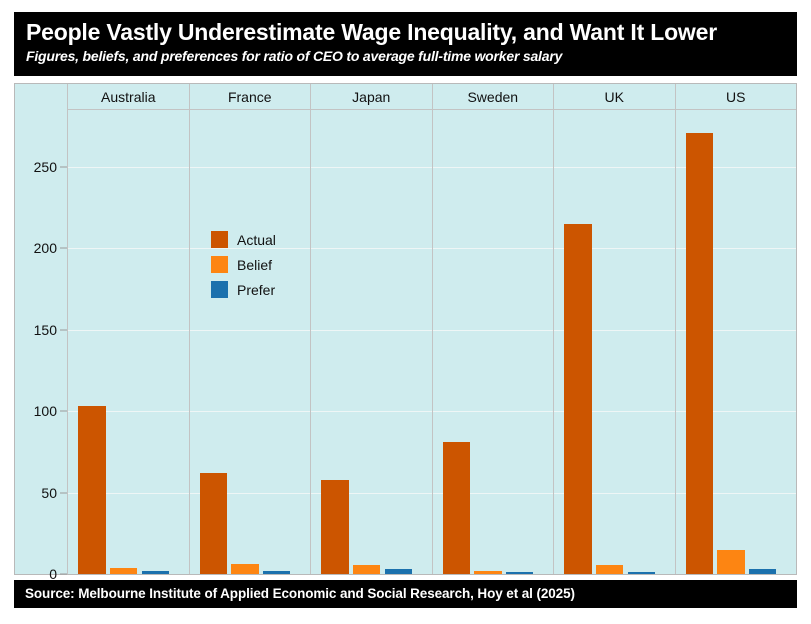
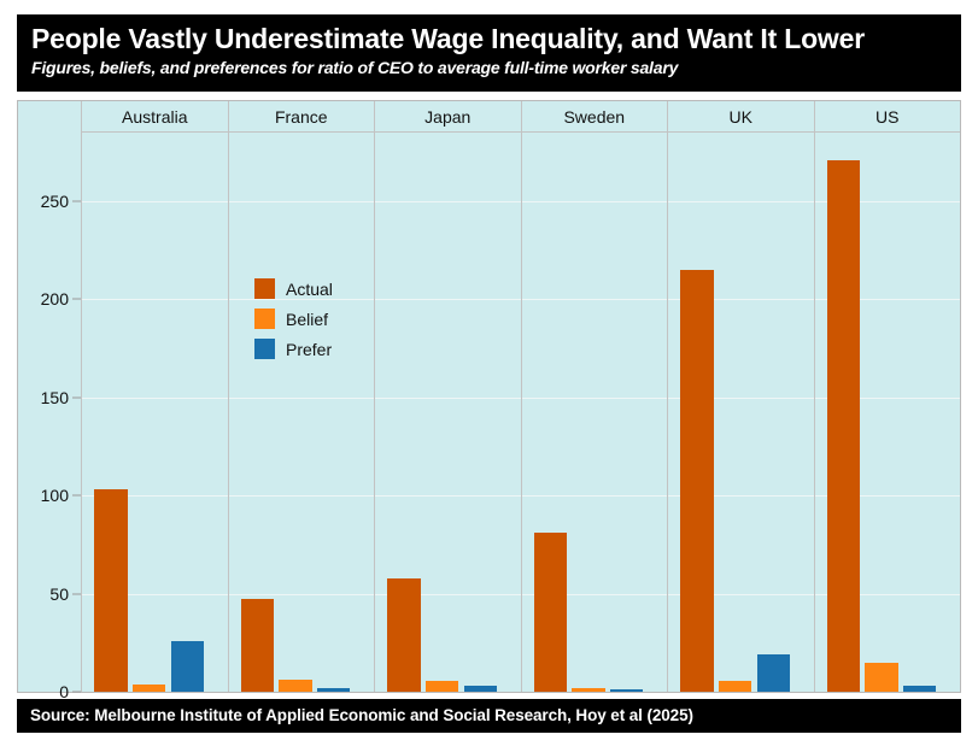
Prefer/Australia: 2 -> 26
Actual/France: 62 -> 47
Prefer/UK: 2 -> 19
